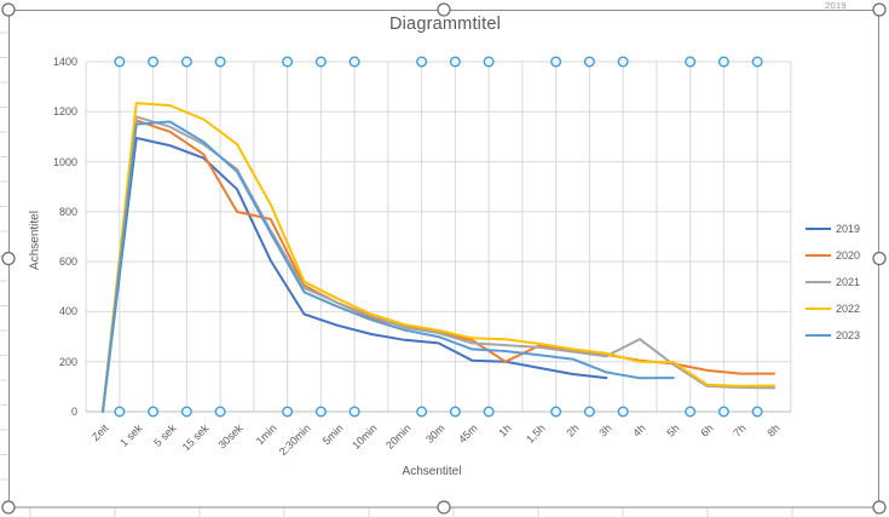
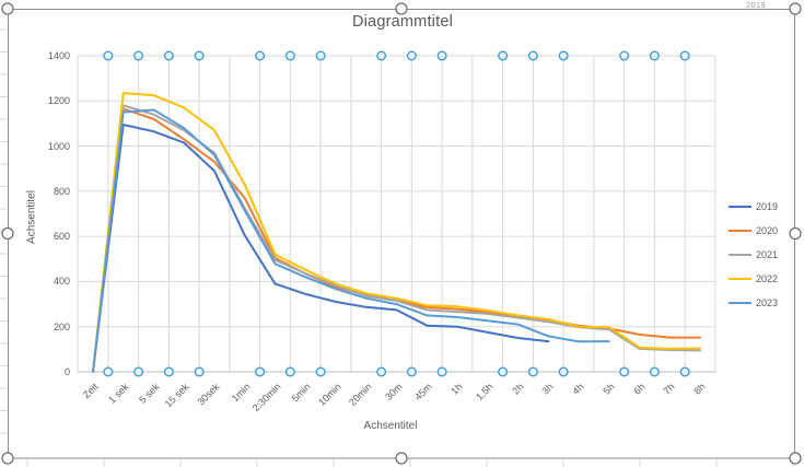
2020/30sek: 800 -> 930
2020/1h: 200 -> 280
2021/4h: 290 -> 200
